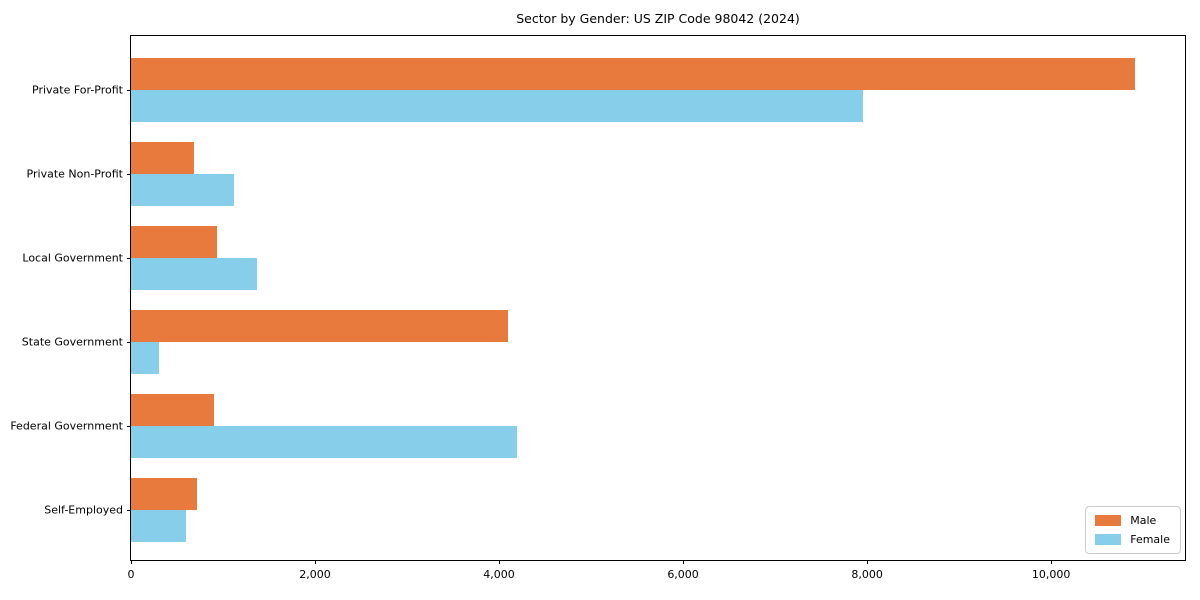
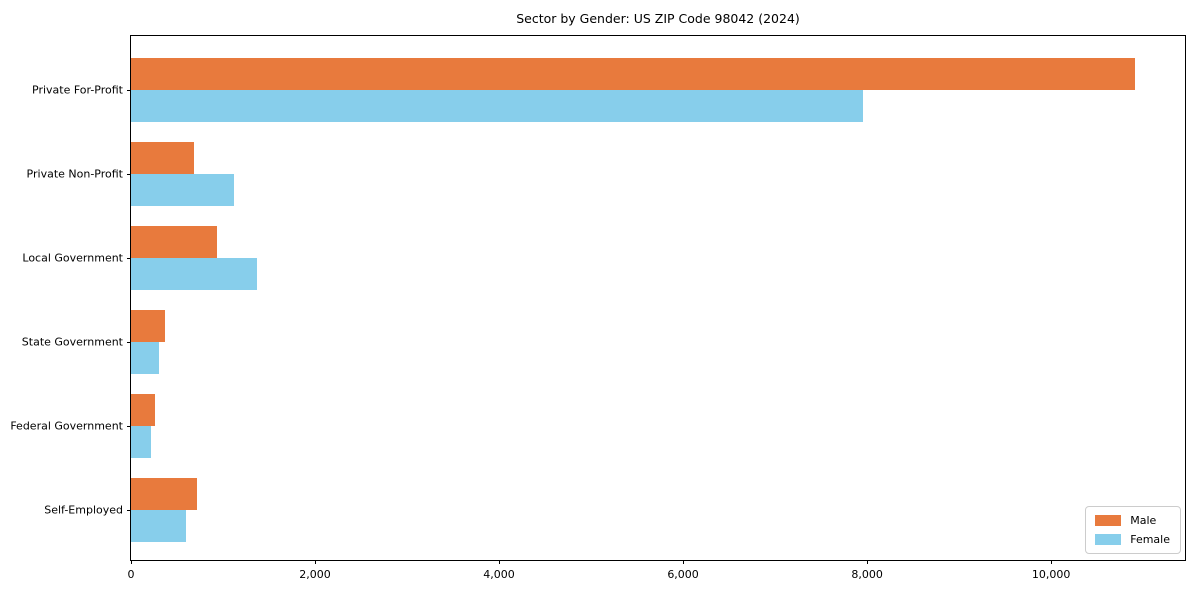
Male/State Government: 4100 -> 400
Male/Federal Government: 900 -> 300
Female/Federal Government: 4200 -> 200
